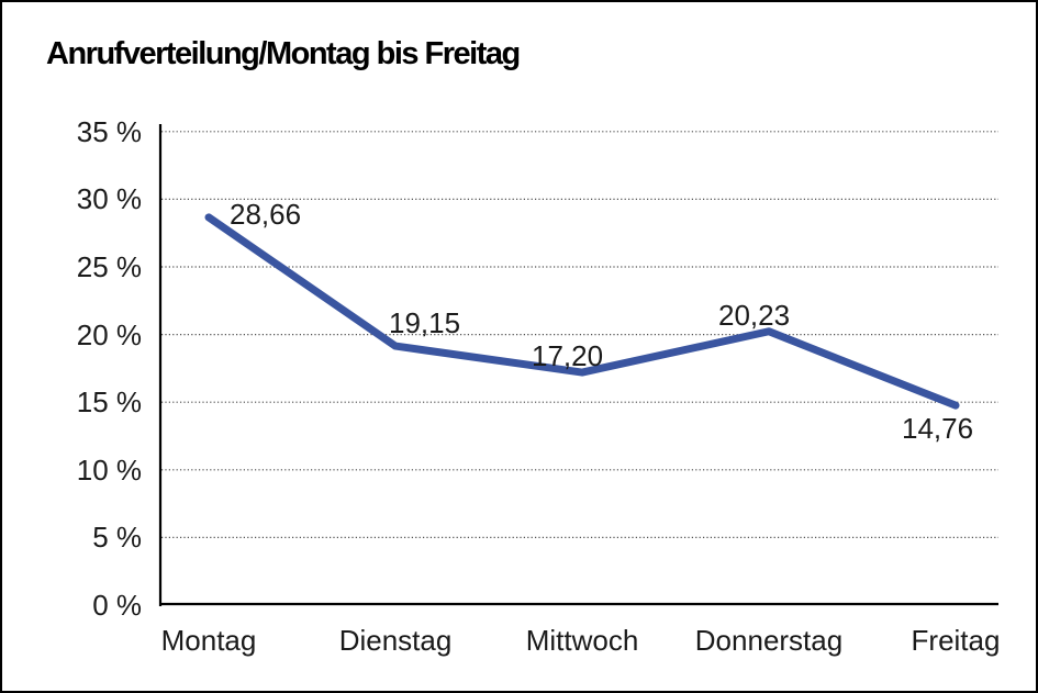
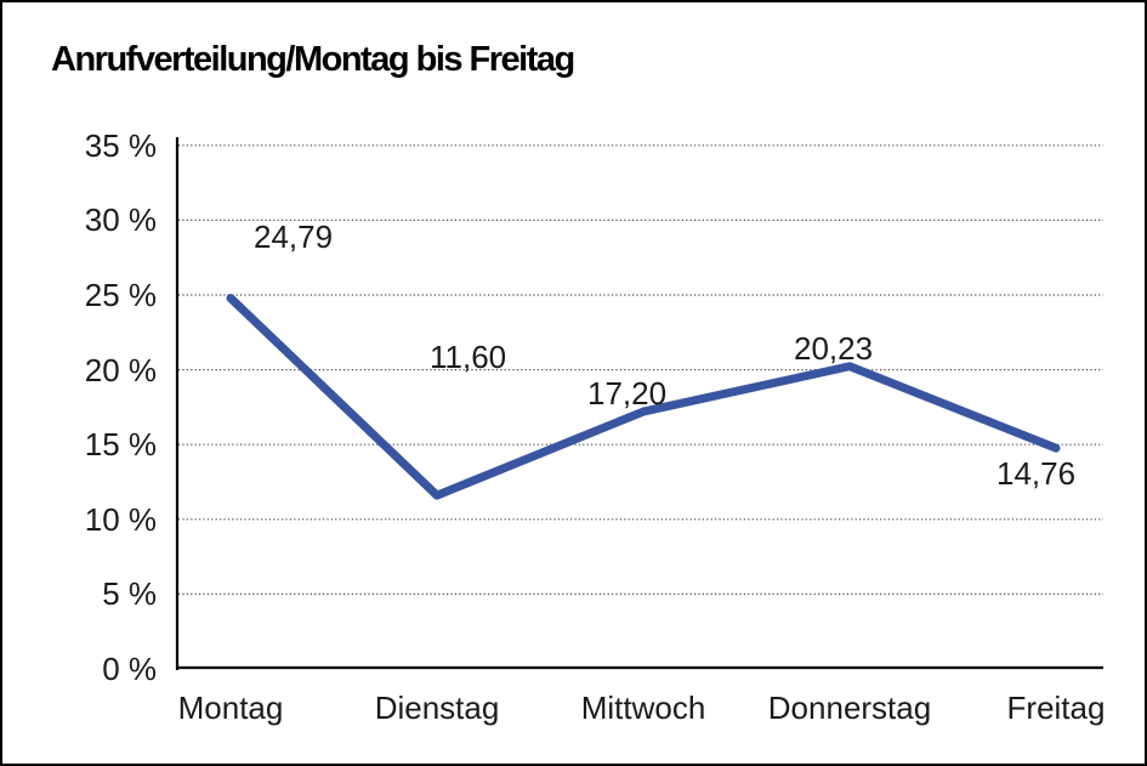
Montag: 28,66 -> 24,79
Dienstag: 19,15 -> 11,60
